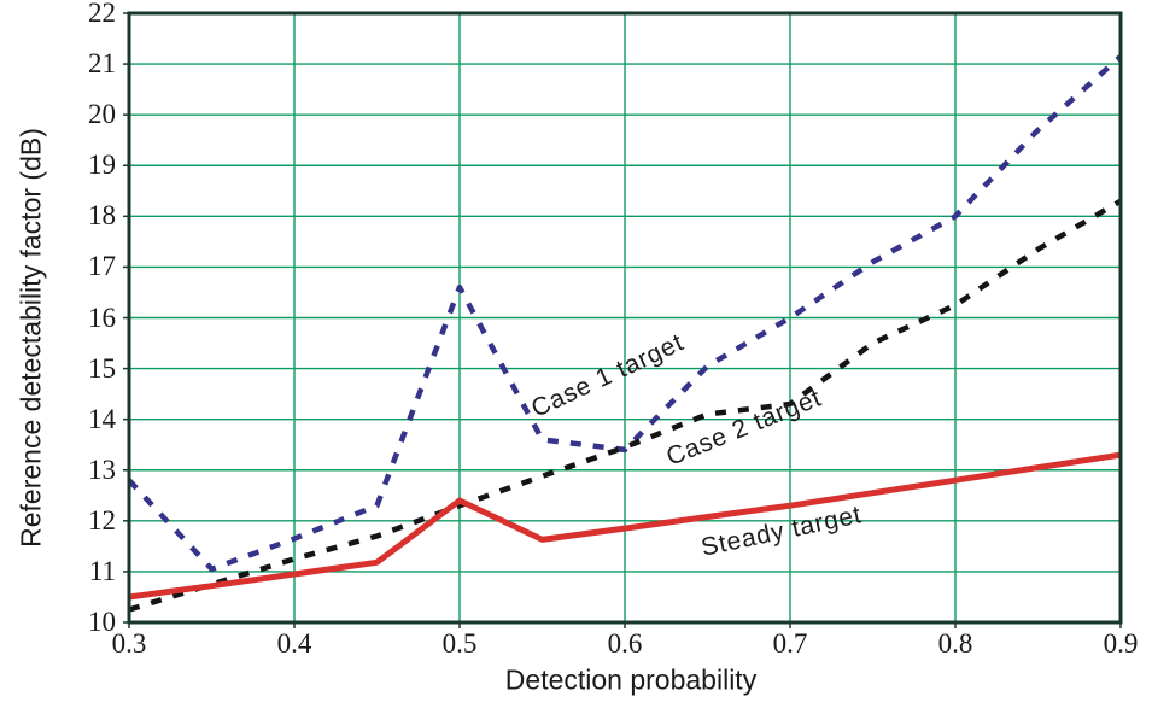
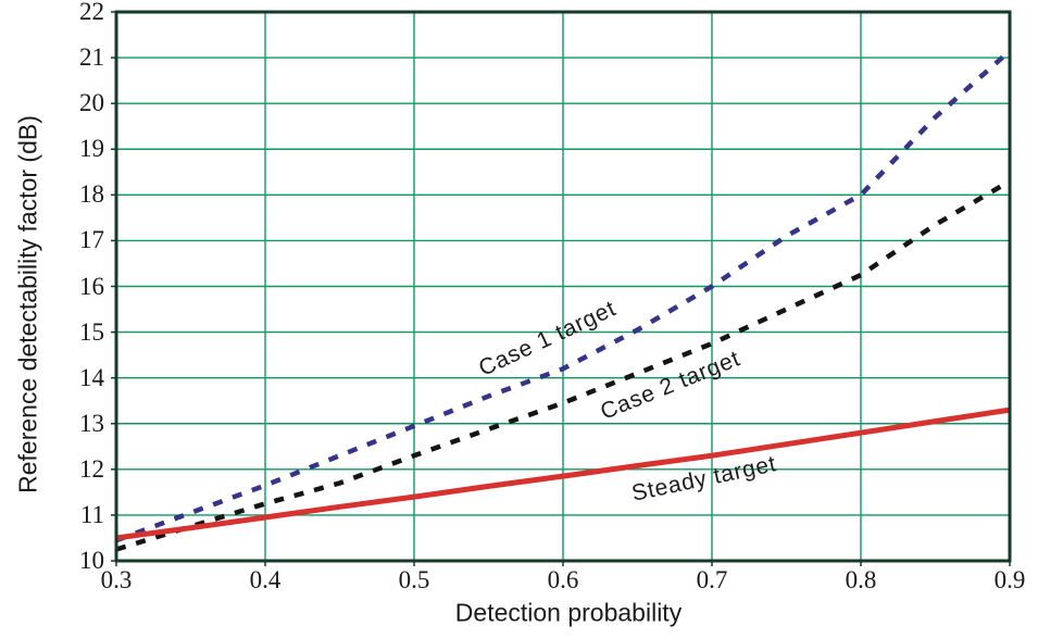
Case 1 target/0.3: 12.8 -> 10.4
Case 1 target/0.5: 16.6 -> 12.9
Steady target/0.5: 12.4 -> 11.4
Case 1 target/0.6: 13.4 -> 14.2
Case 2 target/0.7: 14.3 -> 14.8
